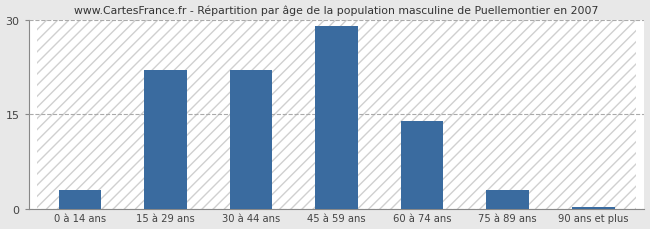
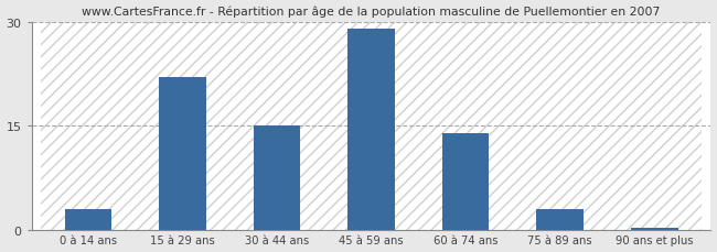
30 à 44 ans: 22.0 -> 15.0
